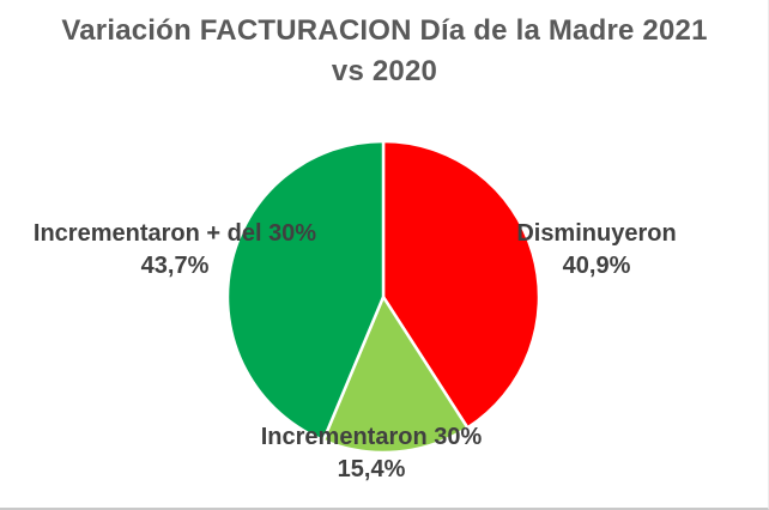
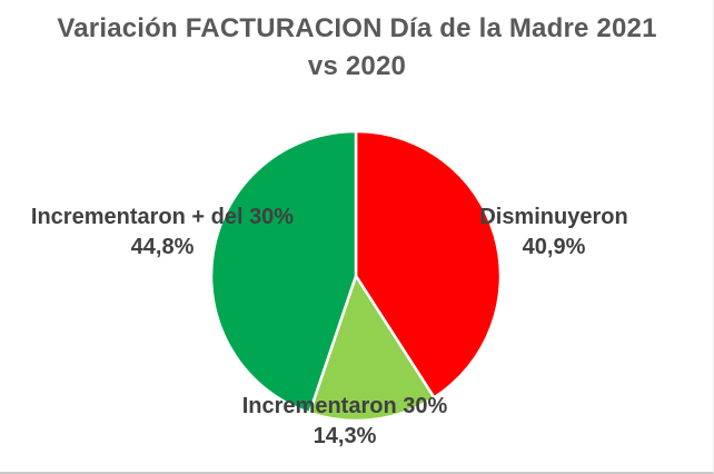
Incrementaron 30%: 15,4% -> 14,3%
Incrementaron + del 30%: 43,7% -> 44,8%
